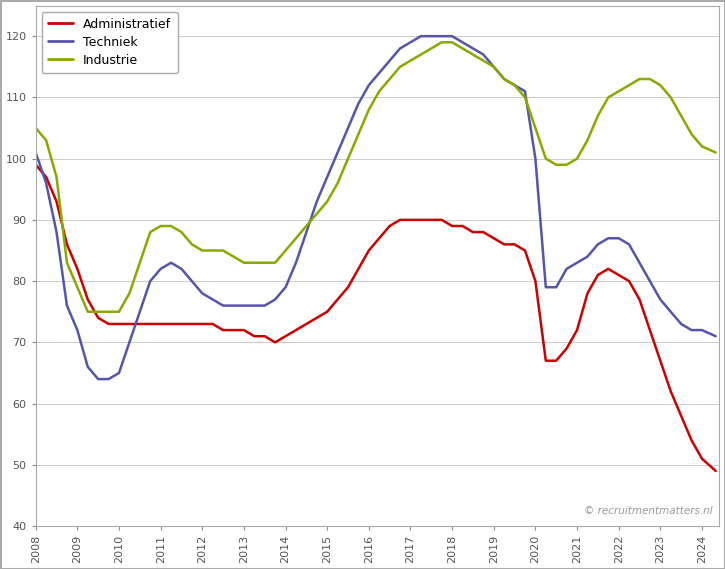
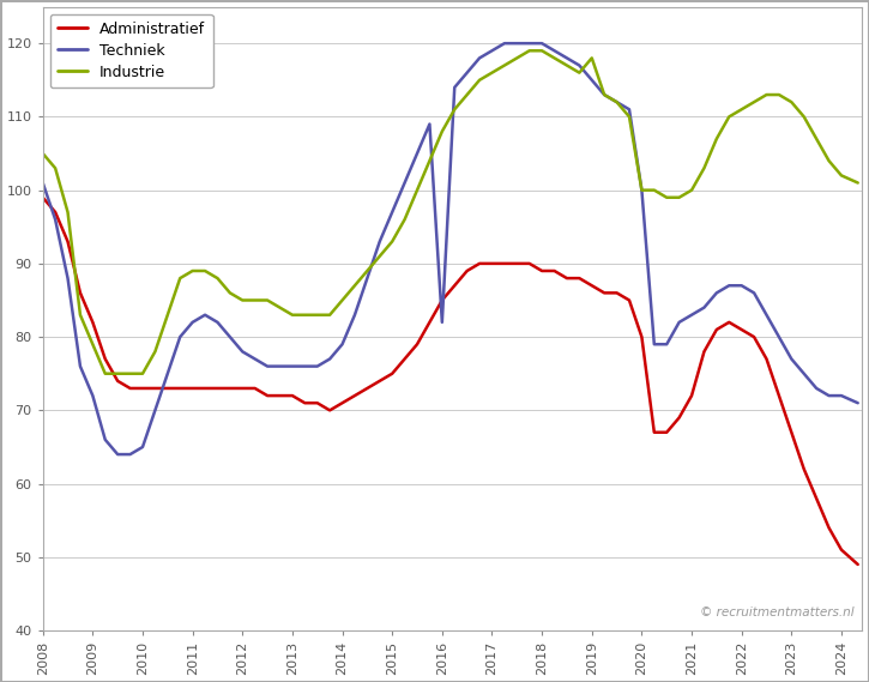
Techniek/2016: 112 -> 82
Industrie/2019: 115 -> 118
Industrie/2020: 105 -> 100
